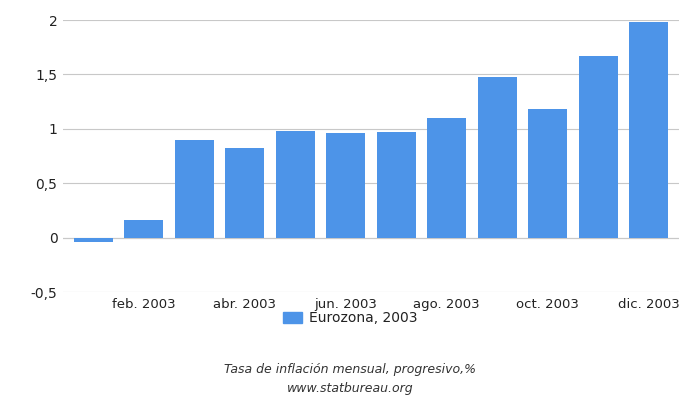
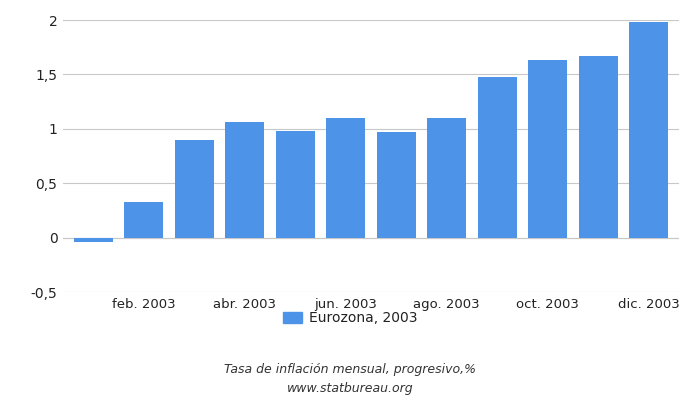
feb. 2003: 0,16 -> 0,33
abr. 2003: 0,82 -> 1,06
jun. 2003: 0,96 -> 1,10
oct. 2003: 1,18 -> 1,63
